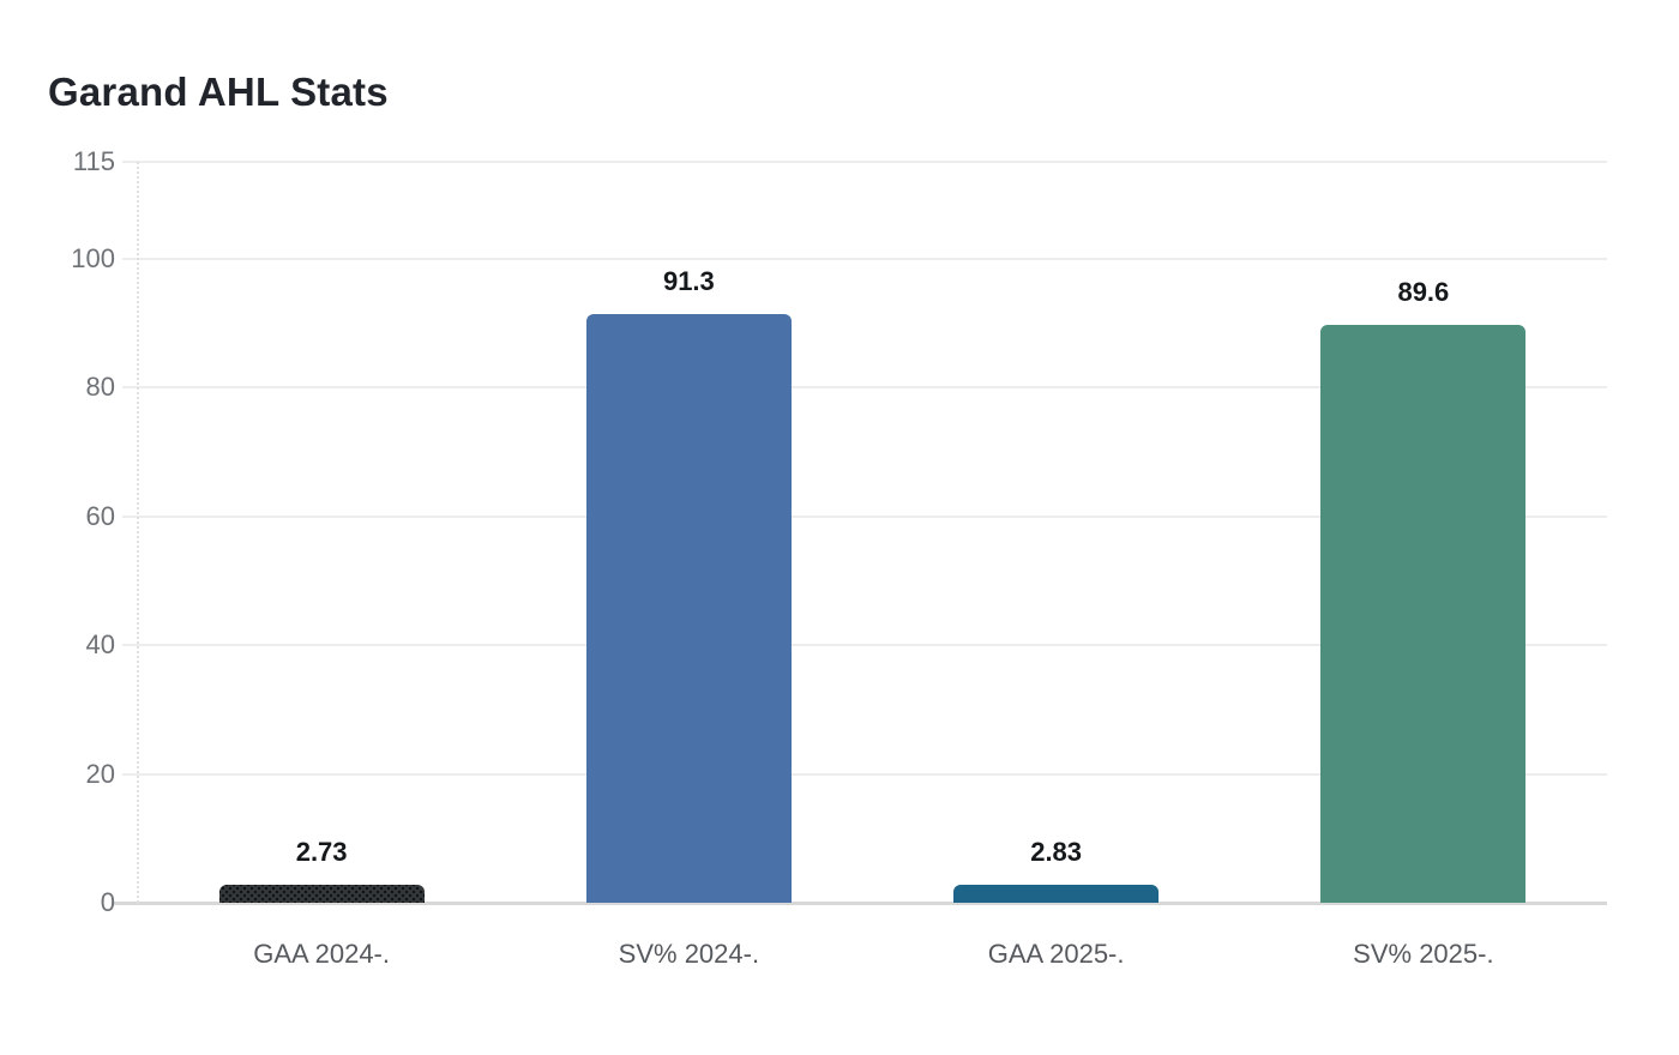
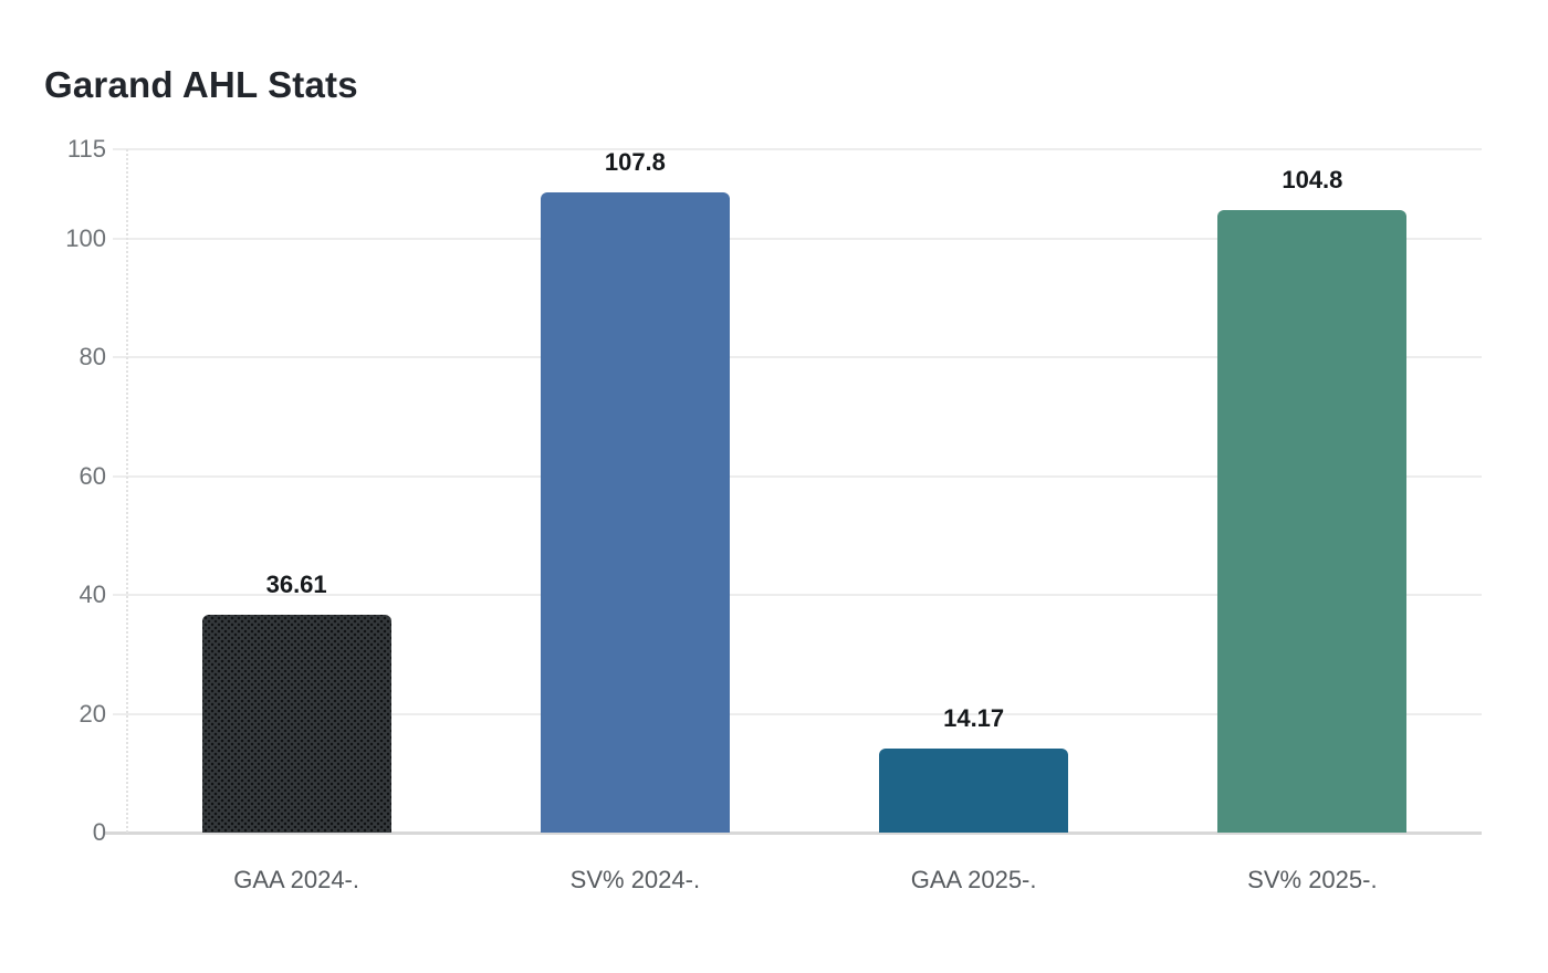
GAA 2024-.: 2.73 -> 36.61
SV% 2024-.: 91.3 -> 107.8
GAA 2025-.: 2.83 -> 14.17
SV% 2025-.: 89.6 -> 104.8
